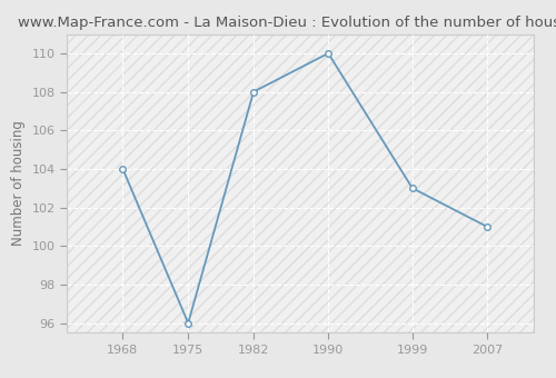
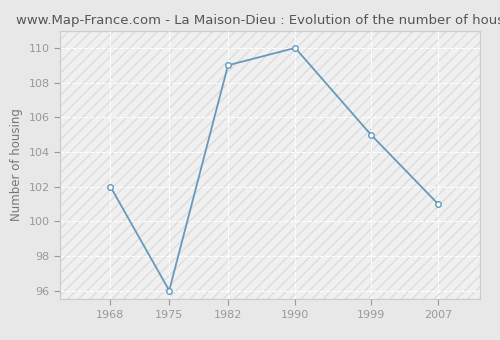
1968: 104 -> 102
1982: 108 -> 109
1999: 103 -> 105
